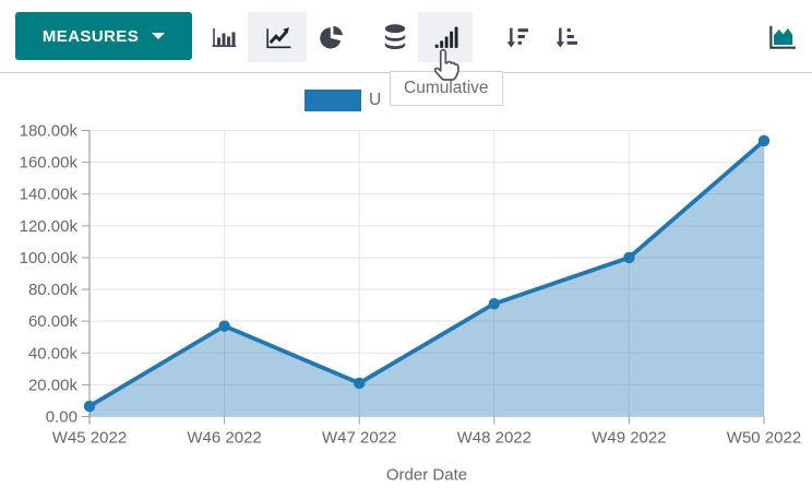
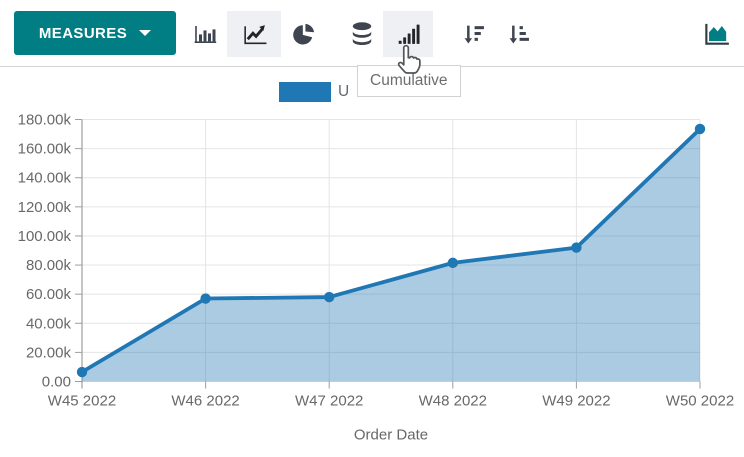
W47 2022: 21k -> 58k
W48 2022: 71k -> 82k
W49 2022: 100k -> 92k
